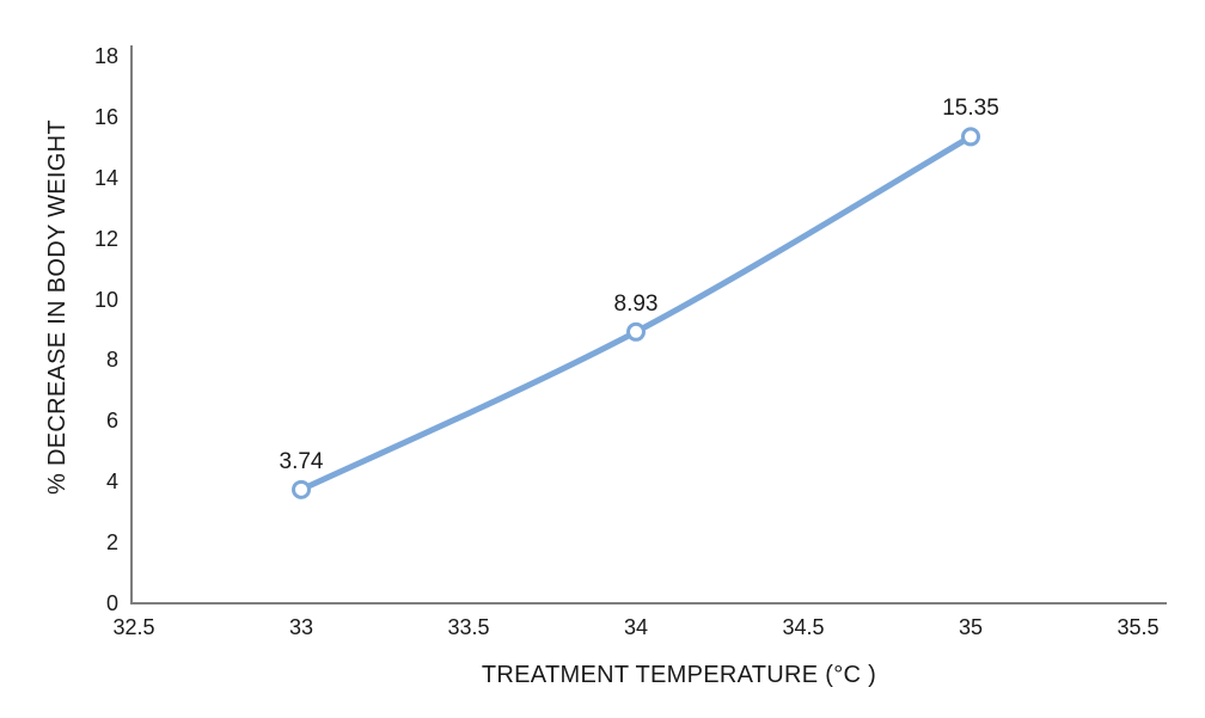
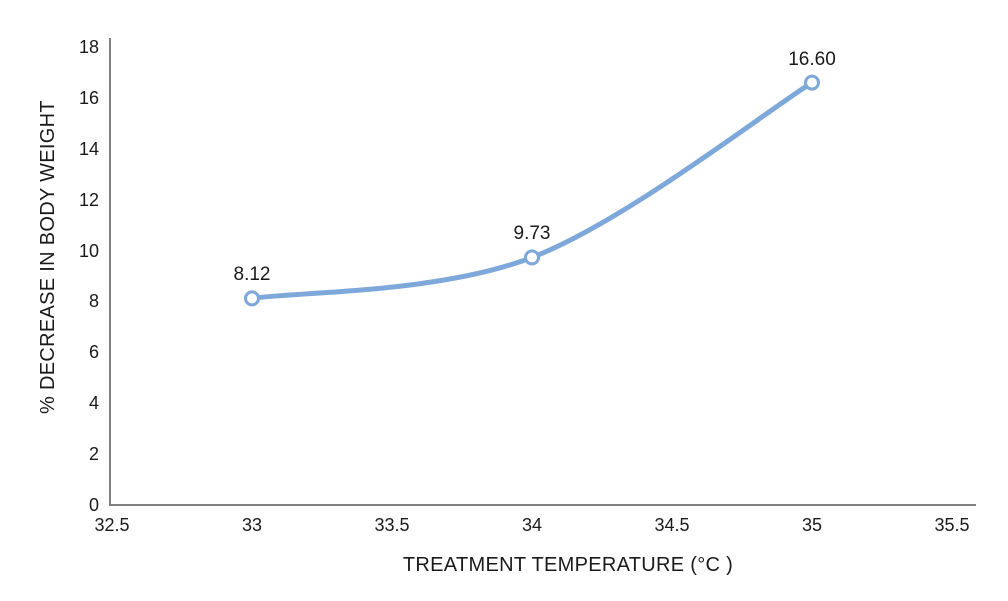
33: 3.74 -> 8.12
34: 8.93 -> 9.73
35: 15.35 -> 16.60
